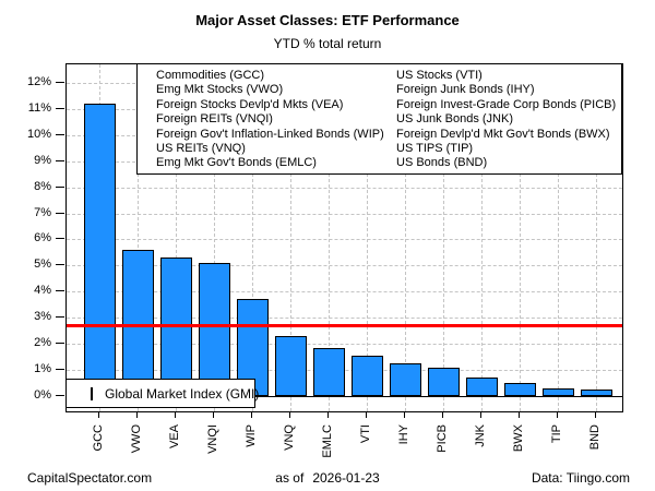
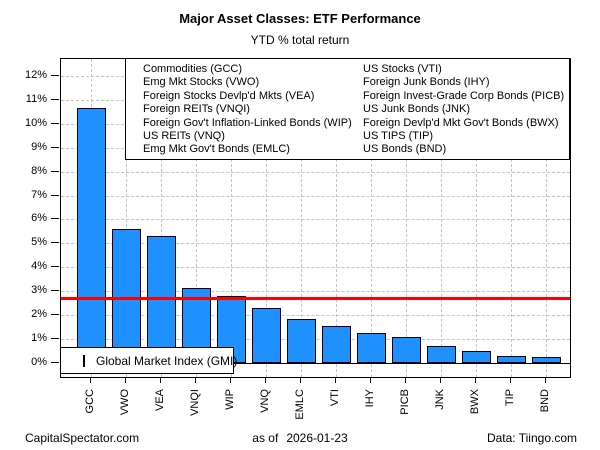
GCC: 11.2% -> 10.7%
VNQI: 5.1% -> 3.1%
WIP: 3.7% -> 2.8%
